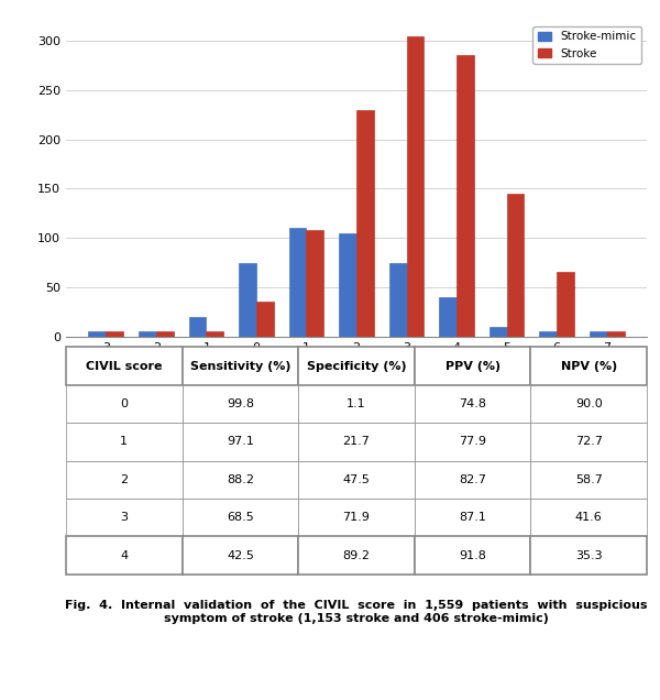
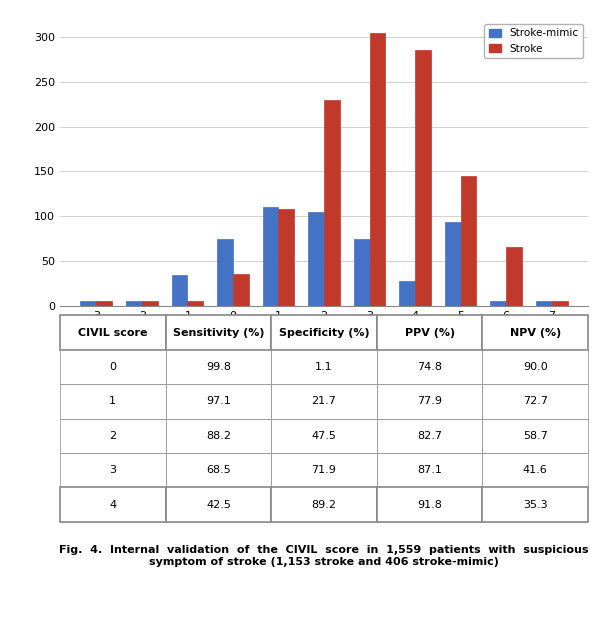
Stroke-mimic/-1: 20 -> 34
Stroke-mimic/4: 40 -> 28
Stroke-mimic/5: 10 -> 94
